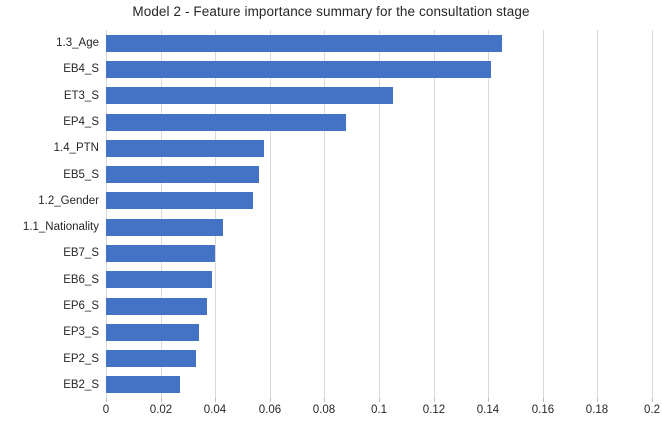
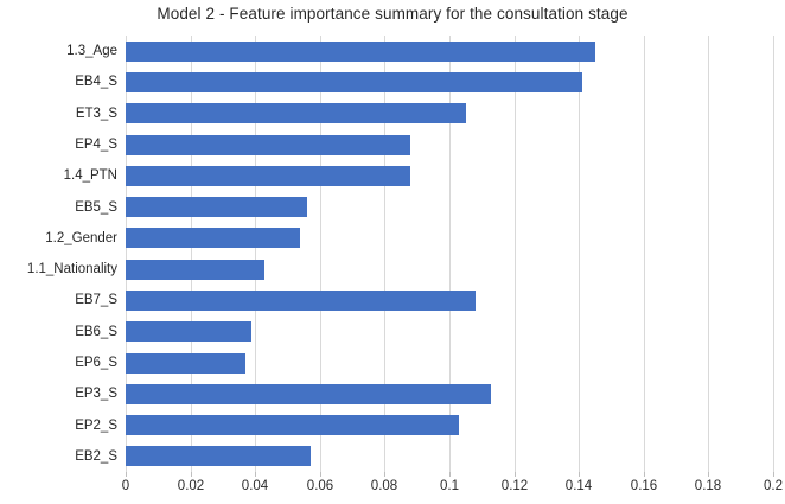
1.4_PTN: 0.058 -> 0.088
EB7_S: 0.040 -> 0.108
EP3_S: 0.034 -> 0.113
EP2_S: 0.033 -> 0.103
EB2_S: 0.027 -> 0.057
